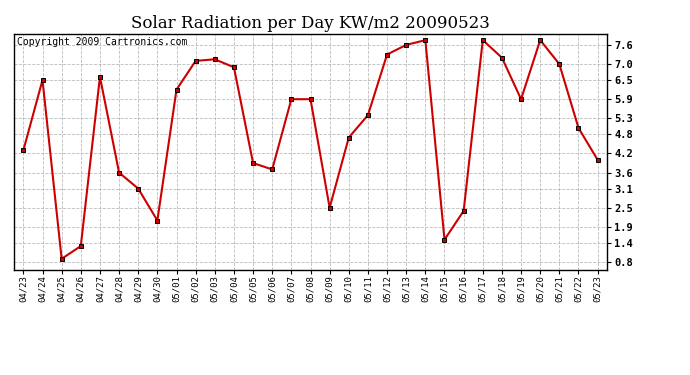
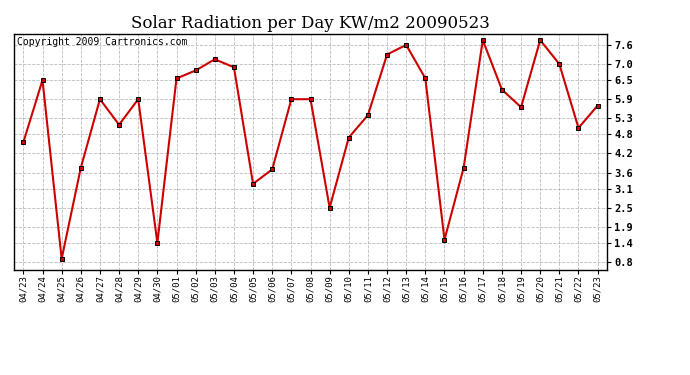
04/23: 4.30 -> 4.55
04/26: 1.30 -> 3.75
04/27: 6.60 -> 5.90
04/28: 3.60 -> 5.10
04/29: 3.10 -> 5.90
04/30: 2.10 -> 1.40
05/01: 6.20 -> 6.55
05/02: 7.10 -> 6.80
05/05: 3.90 -> 3.25
05/14: 7.75 -> 6.55
05/16: 2.40 -> 3.75
05/18: 7.20 -> 6.20
05/19: 5.90 -> 5.65
05/23: 4.00 -> 5.70
